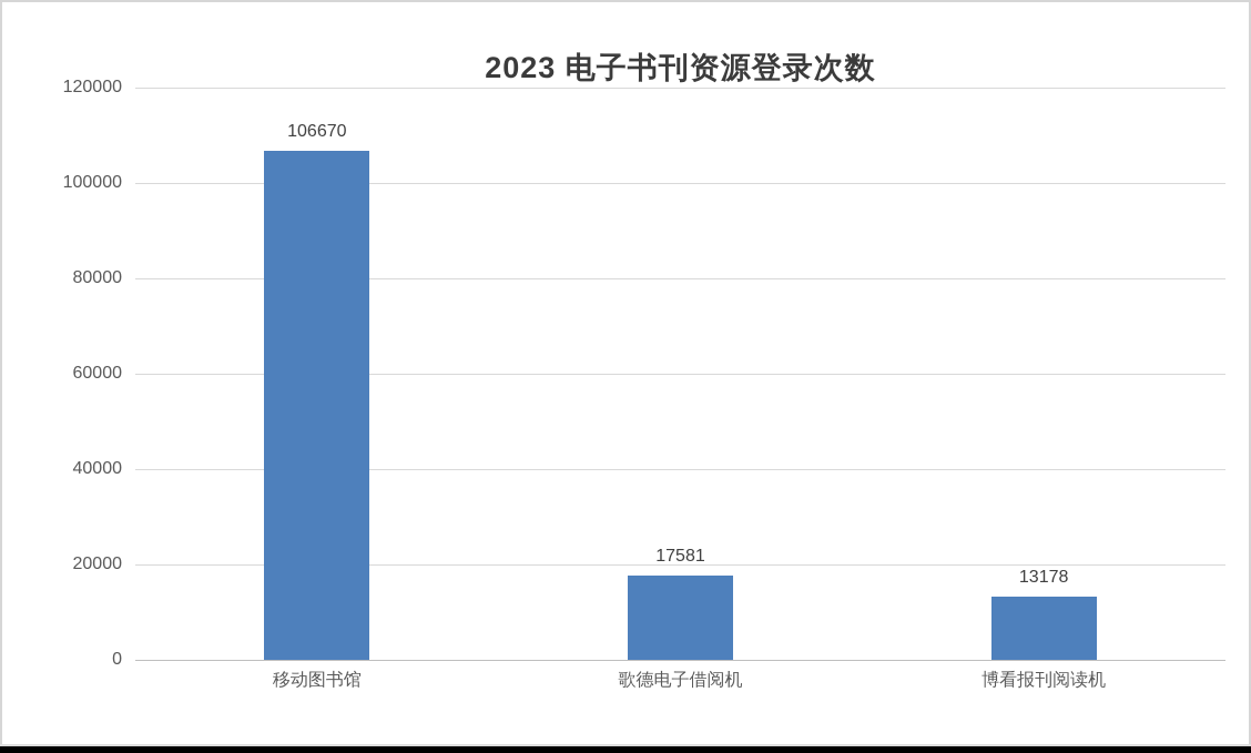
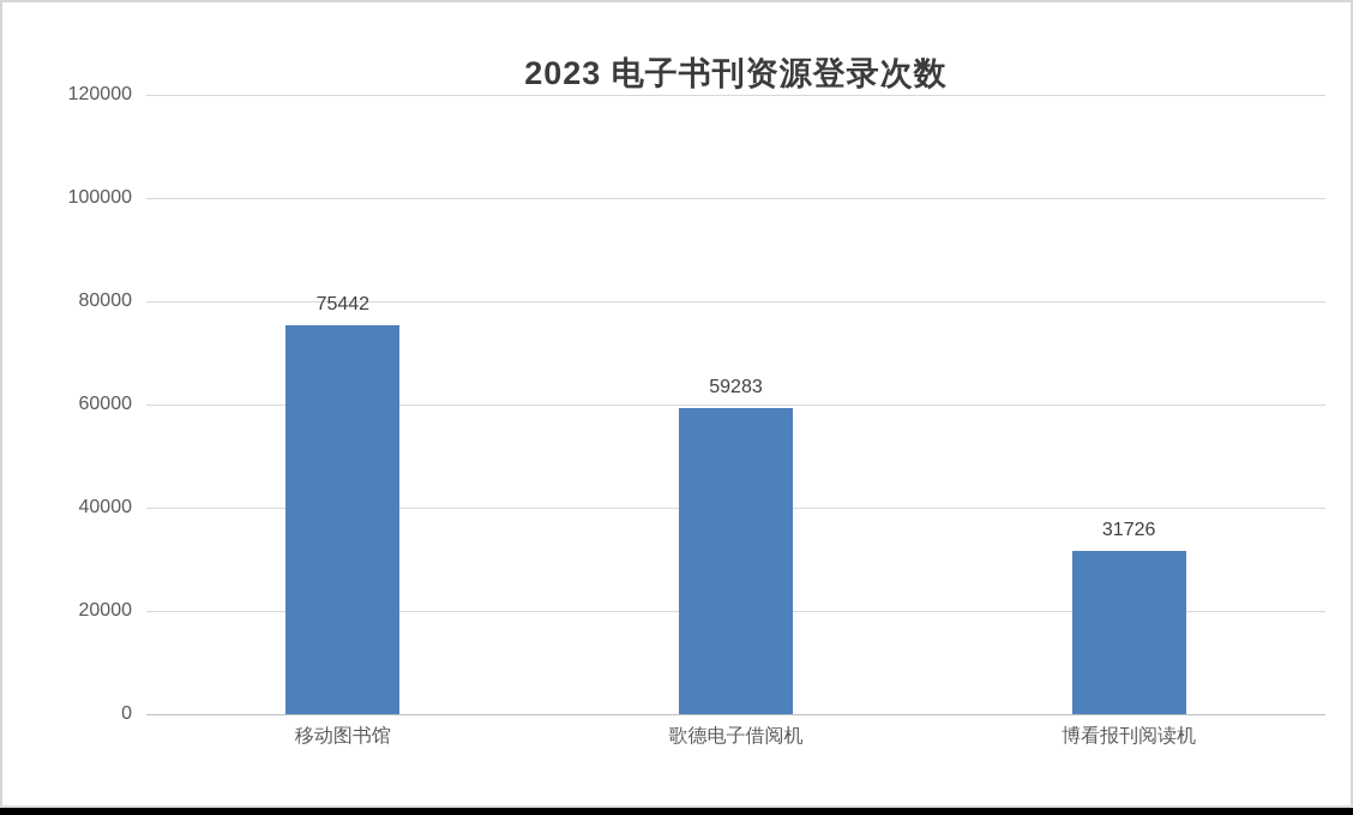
移动图书馆: 106670 -> 75442
歌德电子借阅机: 17581 -> 59283
博看报刊阅读机: 13178 -> 31726
